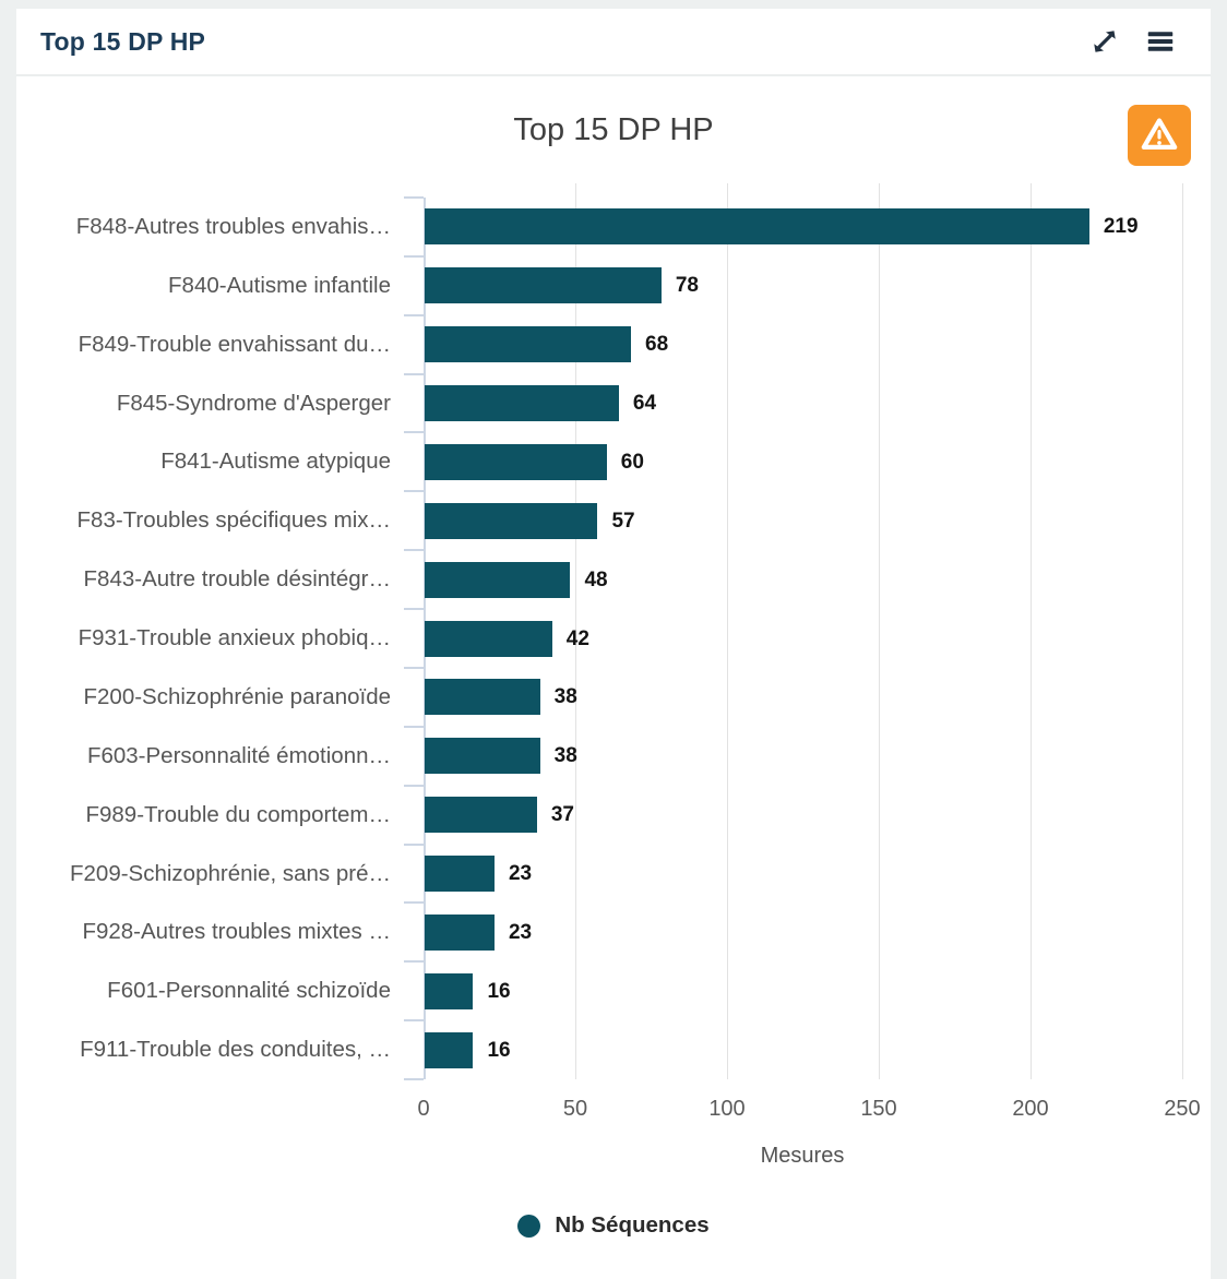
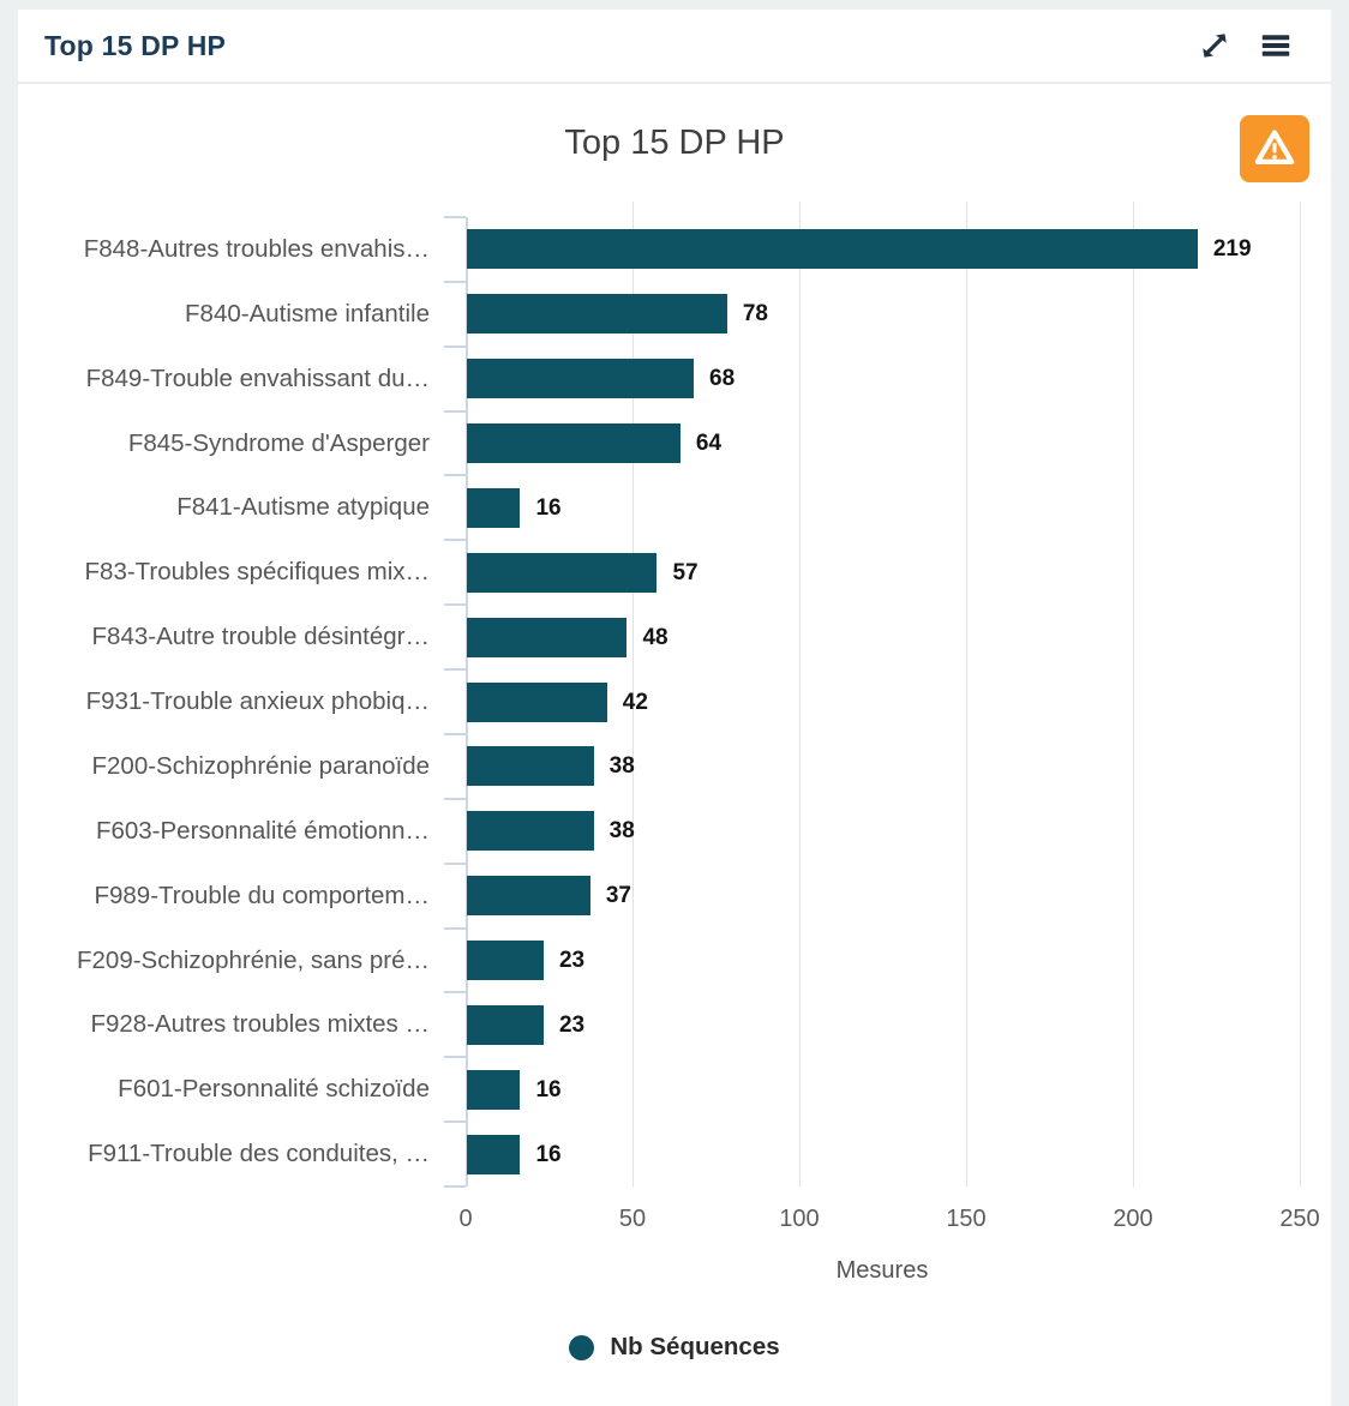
F841-Autisme atypique: 60 -> 16
